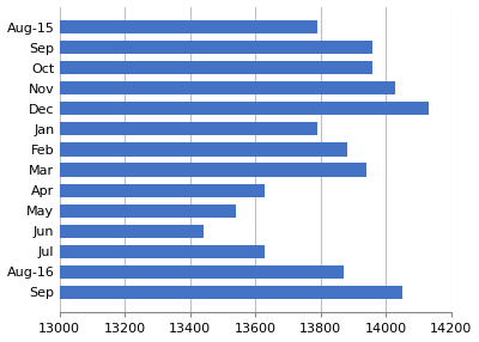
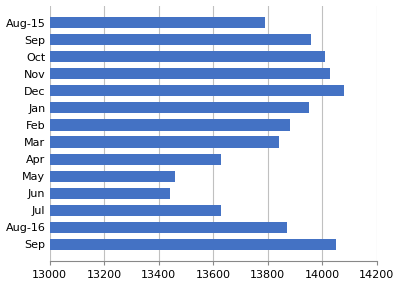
Oct: 13960 -> 14010
Dec: 14130 -> 14080
Jan: 13790 -> 13950
Mar: 13940 -> 13840
May: 13540 -> 13460
